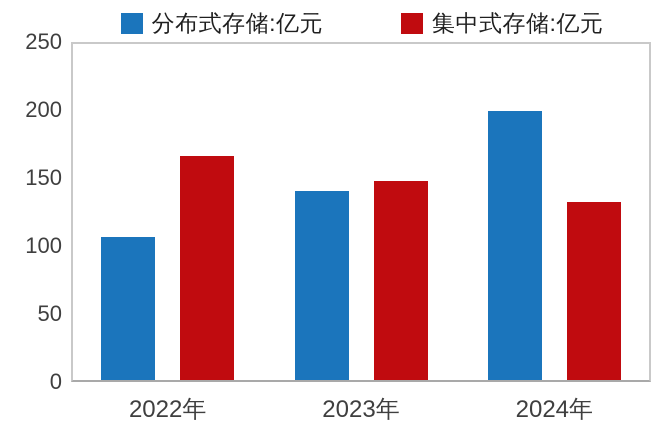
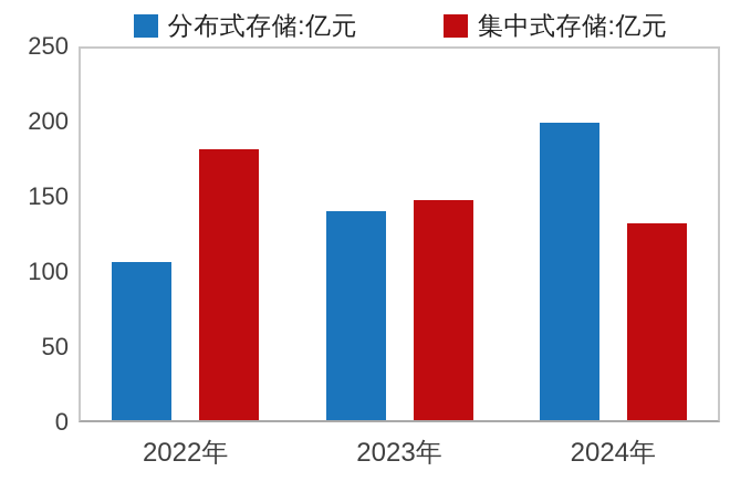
集中式存储:亿元/2022年: 165 -> 180
